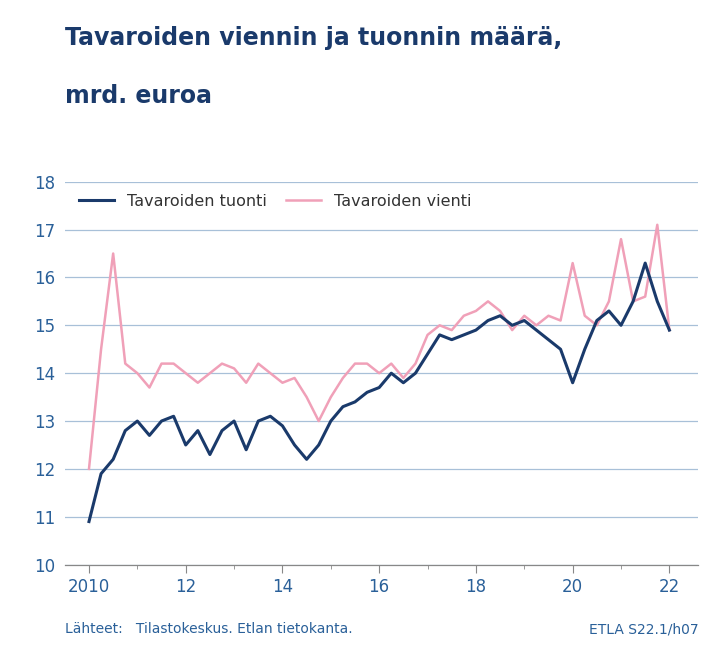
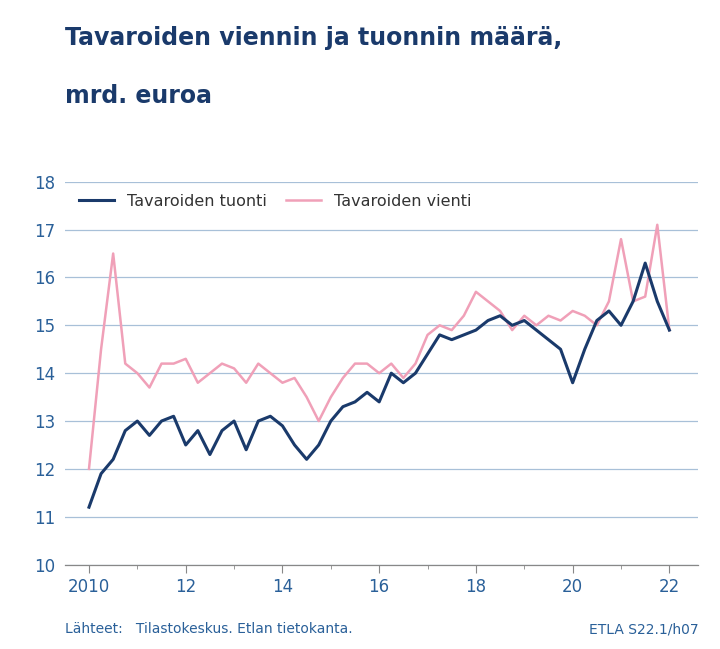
Tavaroiden tuonti/2010: 10.9 -> 11.2
Tavaroiden vienti/12: 14.0 -> 14.3
Tavaroiden tuonti/16: 13.7 -> 13.4
Tavaroiden vienti/18: 15.3 -> 15.7
Tavaroiden vienti/20: 16.3 -> 15.3
